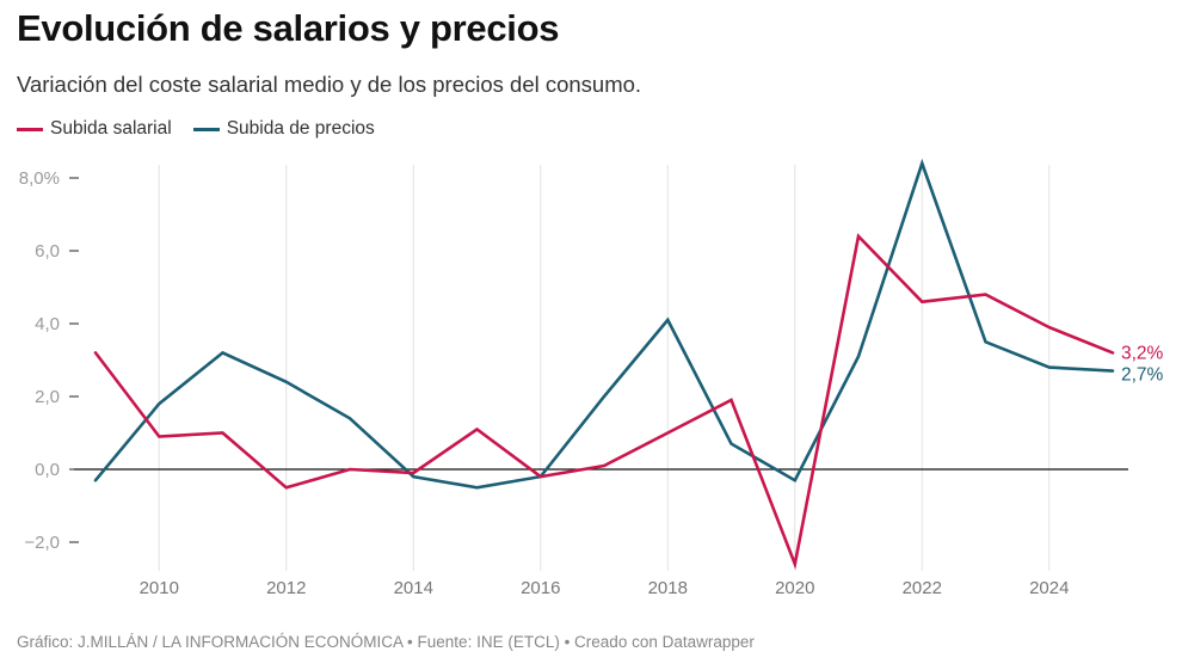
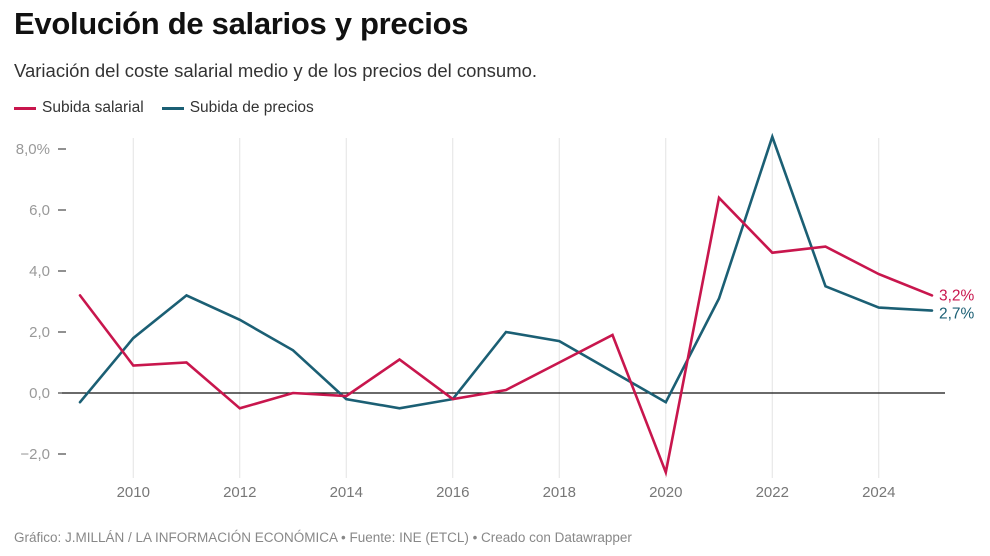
Subida de precios/2018: 4,1% -> 1,7%
